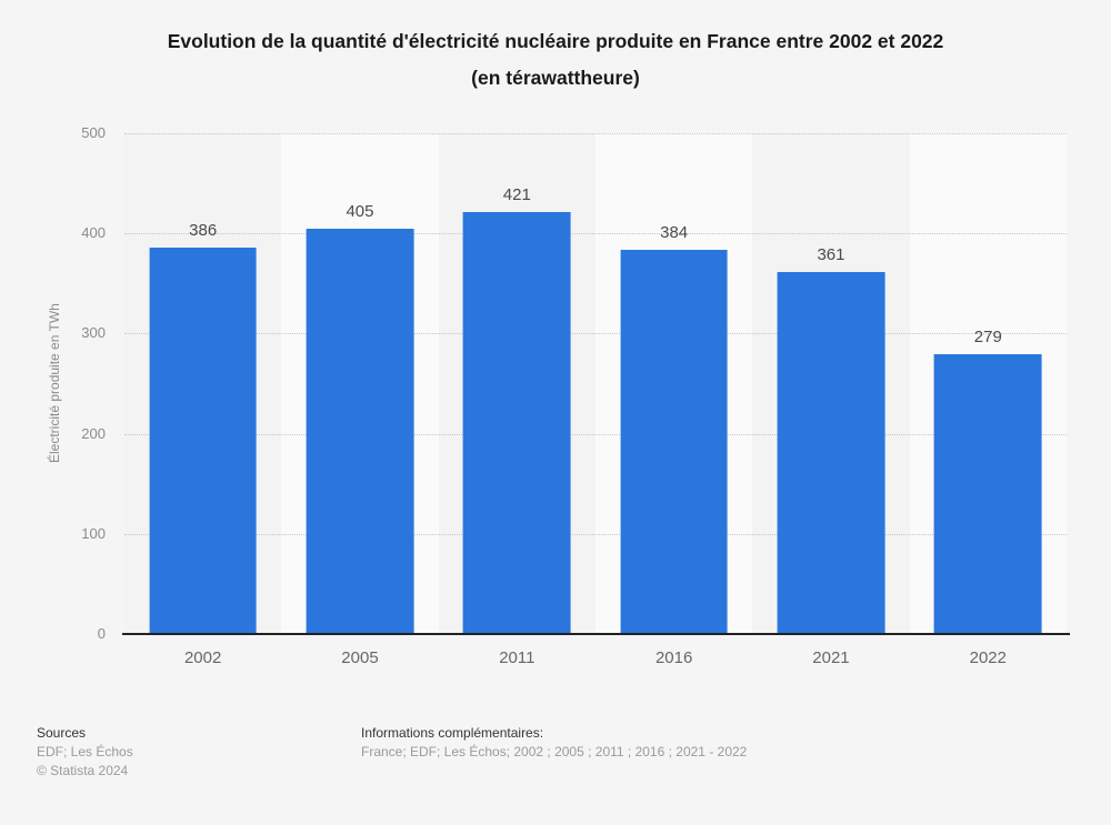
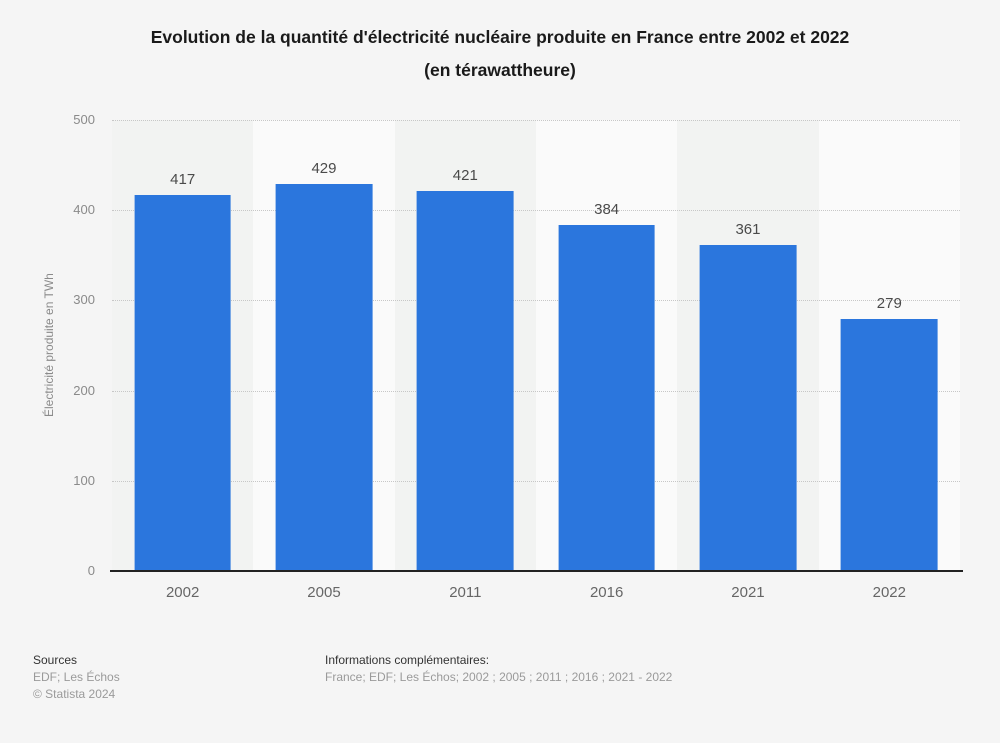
2002: 386 -> 417
2005: 405 -> 429
